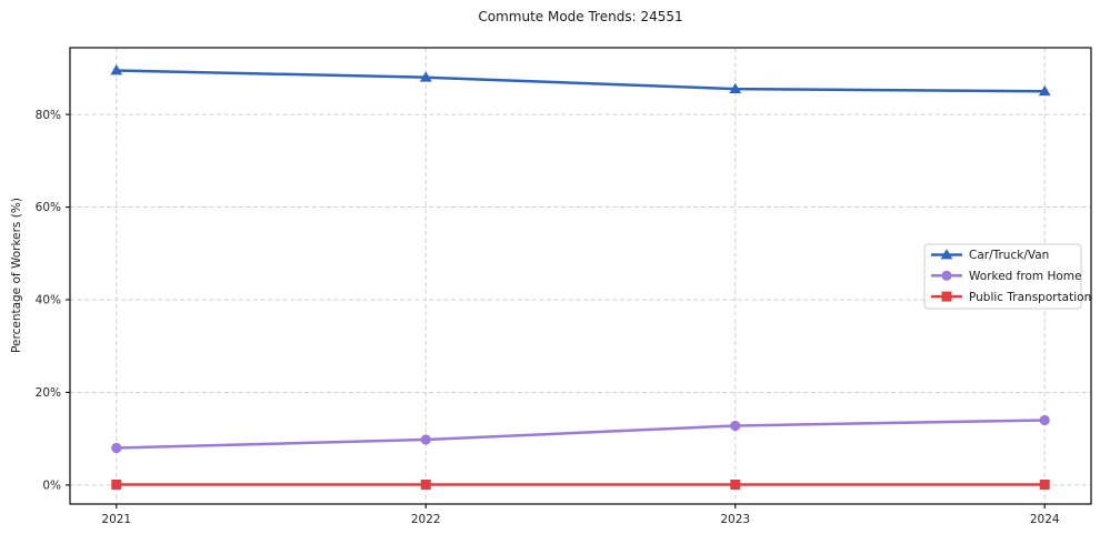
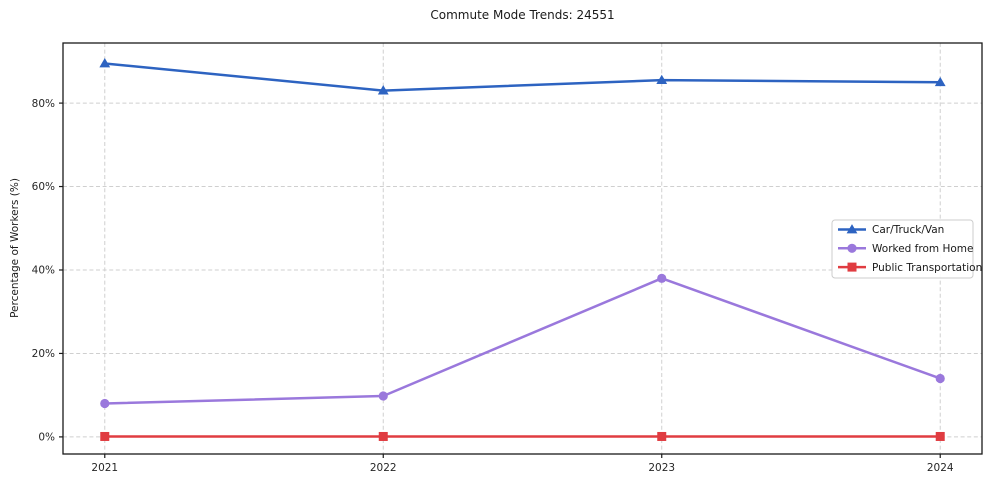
Car/Truck/Van/2022: 88% -> 83%
Worked from Home/2023: 13% -> 38%
